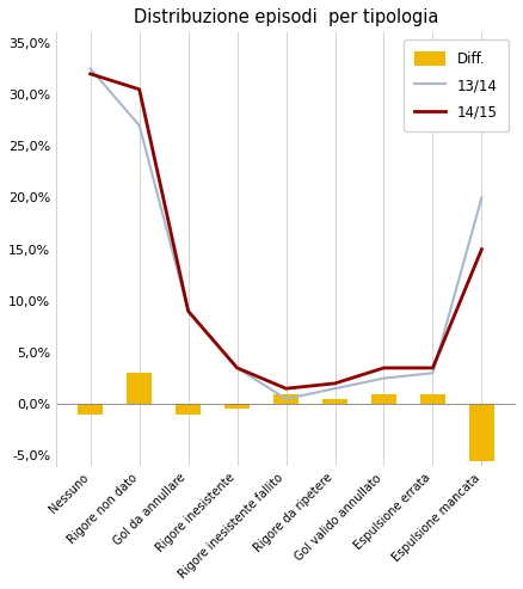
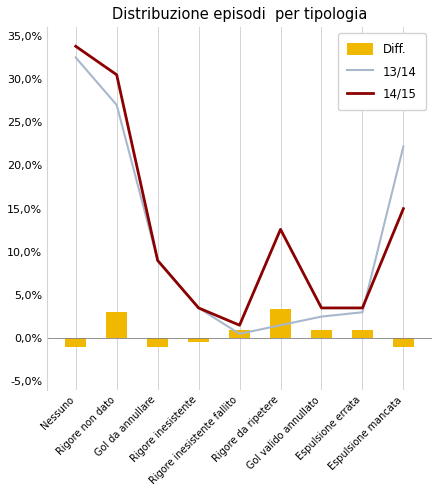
14/15/Nessuno: 32,0% -> 33,8%
14/15/Rigore da ripetere: 2,0% -> 12,6%
Diff./Rigore da ripetere: 0,5% -> 3,4%
13/14/Espulsione mancata: 20,0% -> 22,2%
Diff./Espulsione mancata: -5,5% -> -1,0%
